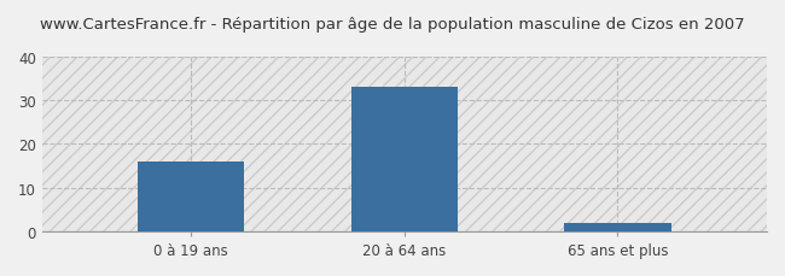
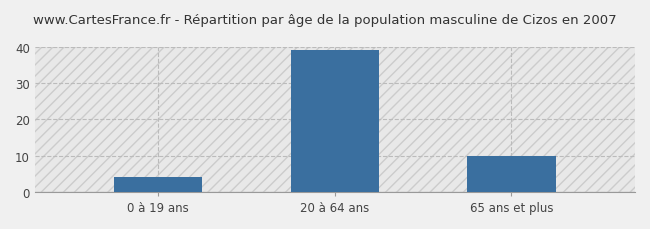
0 à 19 ans: 16 -> 4
20 à 64 ans: 33 -> 39
65 ans et plus: 2 -> 10
